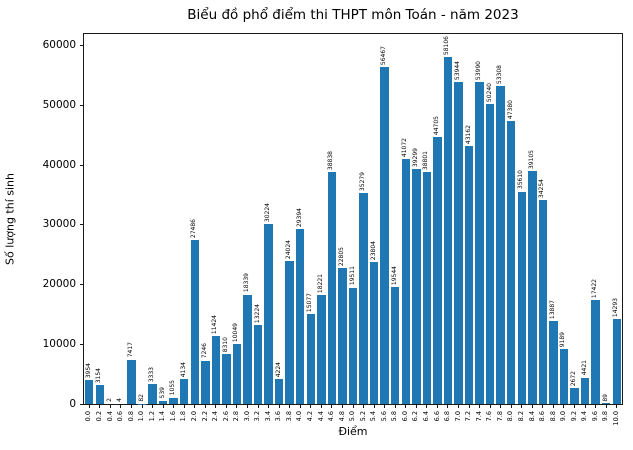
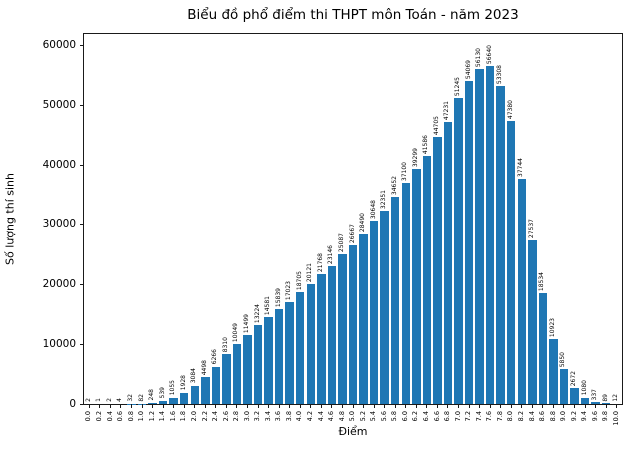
0.0: 3954 -> 2
0.2: 3154 -> 1
0.8: 7417 -> 32
1.2: 3333 -> 248
1.8: 4134 -> 1928
2.0: 27486 -> 3084
2.2: 7246 -> 4498
2.4: 11424 -> 6266
3.0: 18339 -> 11499
3.4: 30224 -> 14581
3.6: 4224 -> 15839
3.8: 24024 -> 17023
4.0: 29394 -> 18705
4.2: 15077 -> 20121
4.4: 18221 -> 21768
4.6: 38838 -> 23146
4.8: 22805 -> 25087
5.0: 19511 -> 26667
5.2: 35279 -> 28490
5.4: 23804 -> 30648
5.6: 56467 -> 32351
5.8: 19544 -> 34652
6.0: 41072 -> 37100
6.4: 38801 -> 41586
6.8: 58106 -> 47231
7.0: 53944 -> 51245
7.2: 43162 -> 54069
7.4: 53990 -> 56130
7.6: 50240 -> 56640
8.2: 35610 -> 37744
8.4: 39105 -> 27537
8.6: 34254 -> 18534
8.8: 13887 -> 10923
9.0: 9189 -> 5850
9.4: 4421 -> 1080
9.6: 17422 -> 337
10.0: 14293 -> 12
